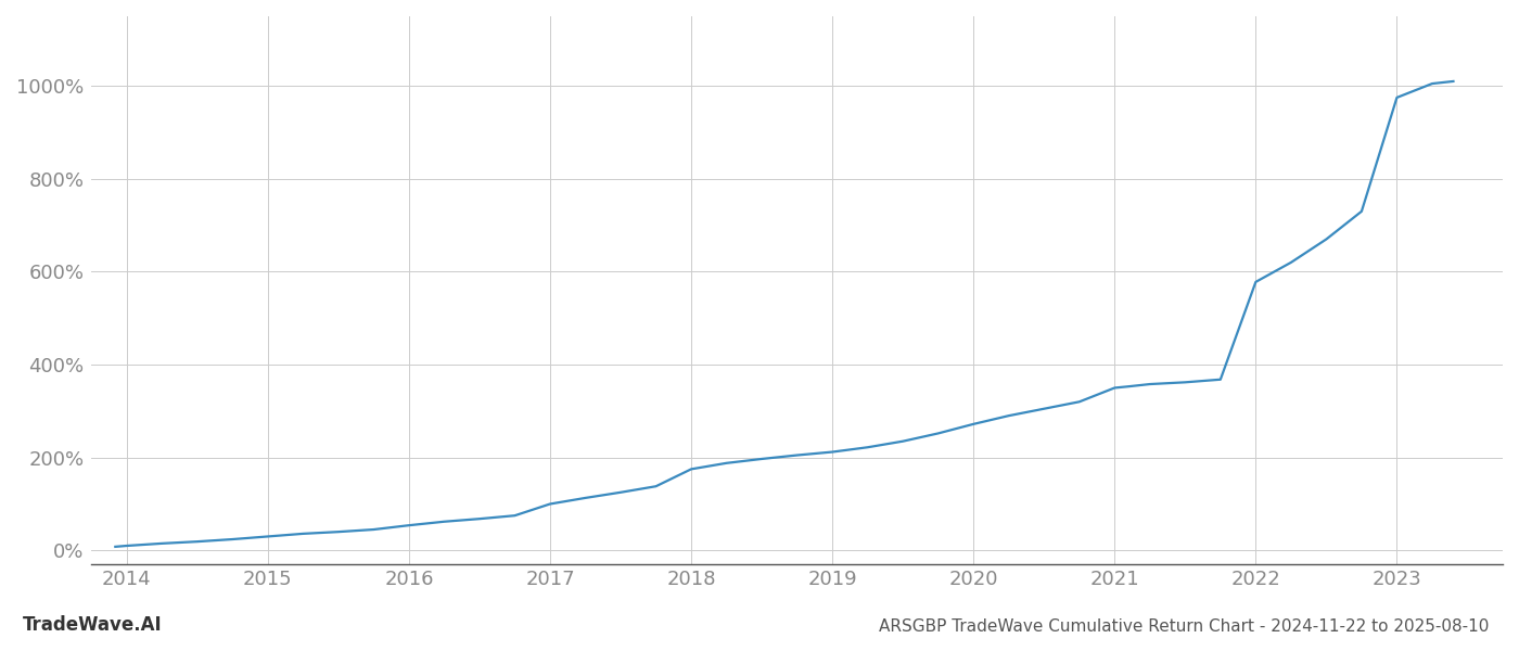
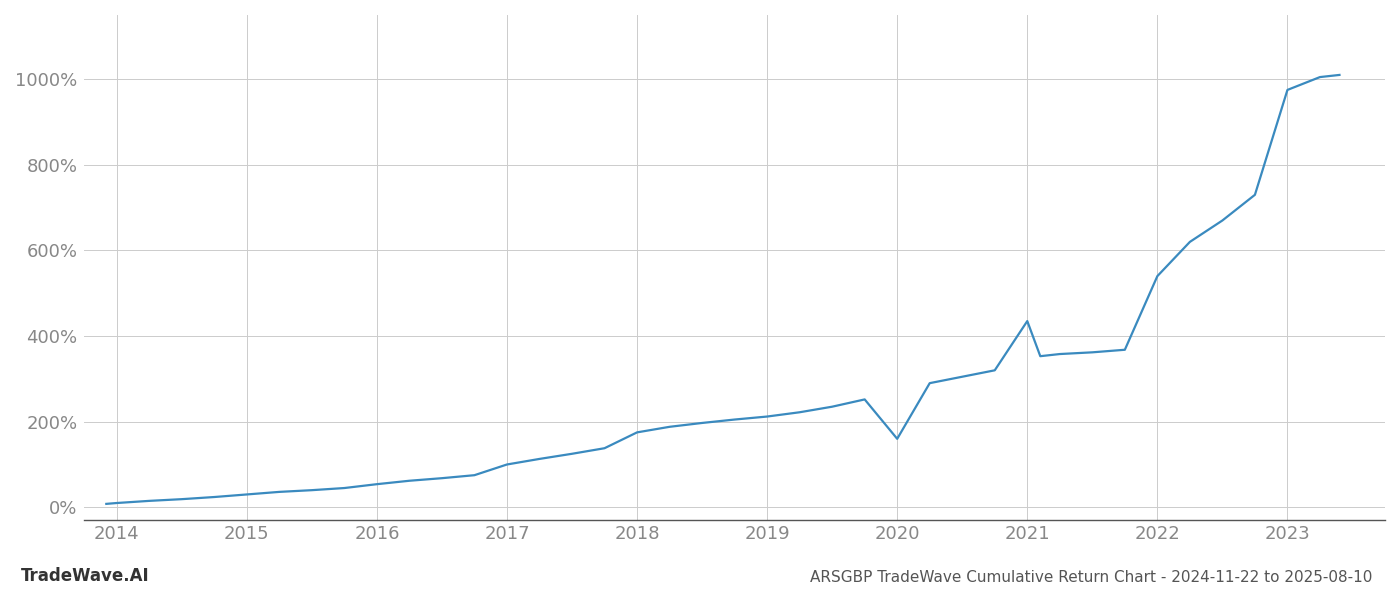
2020: 272% -> 160%
2021: 350% -> 435%
2022: 578% -> 540%
